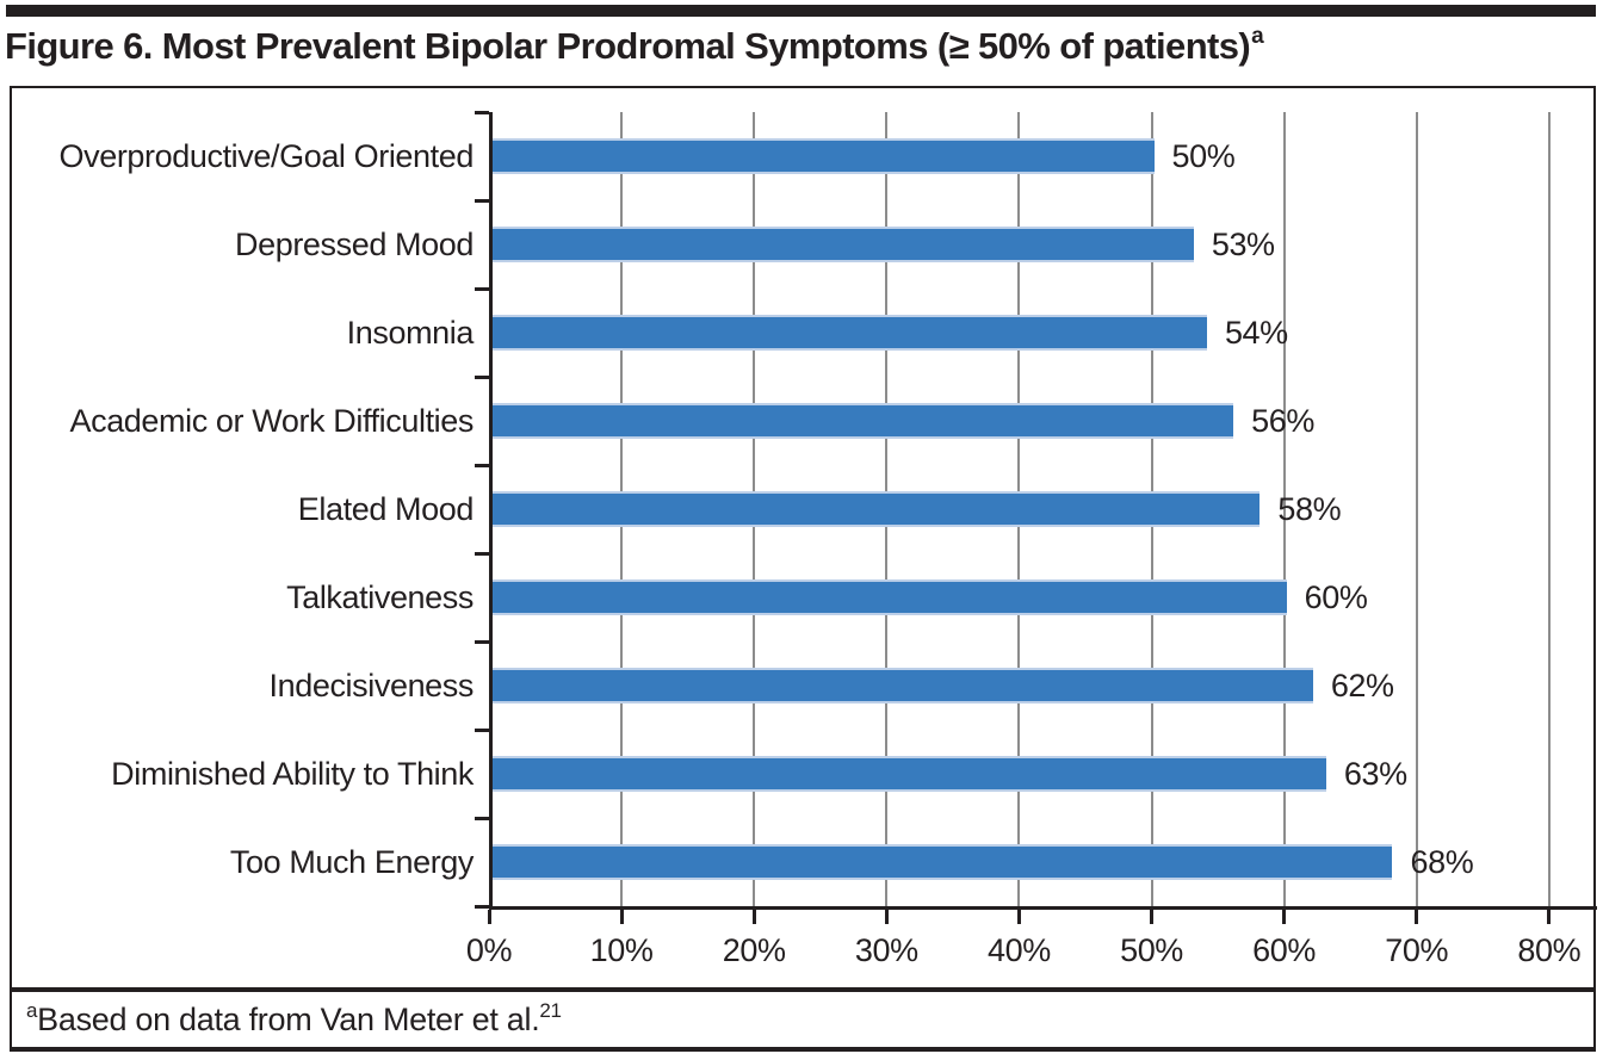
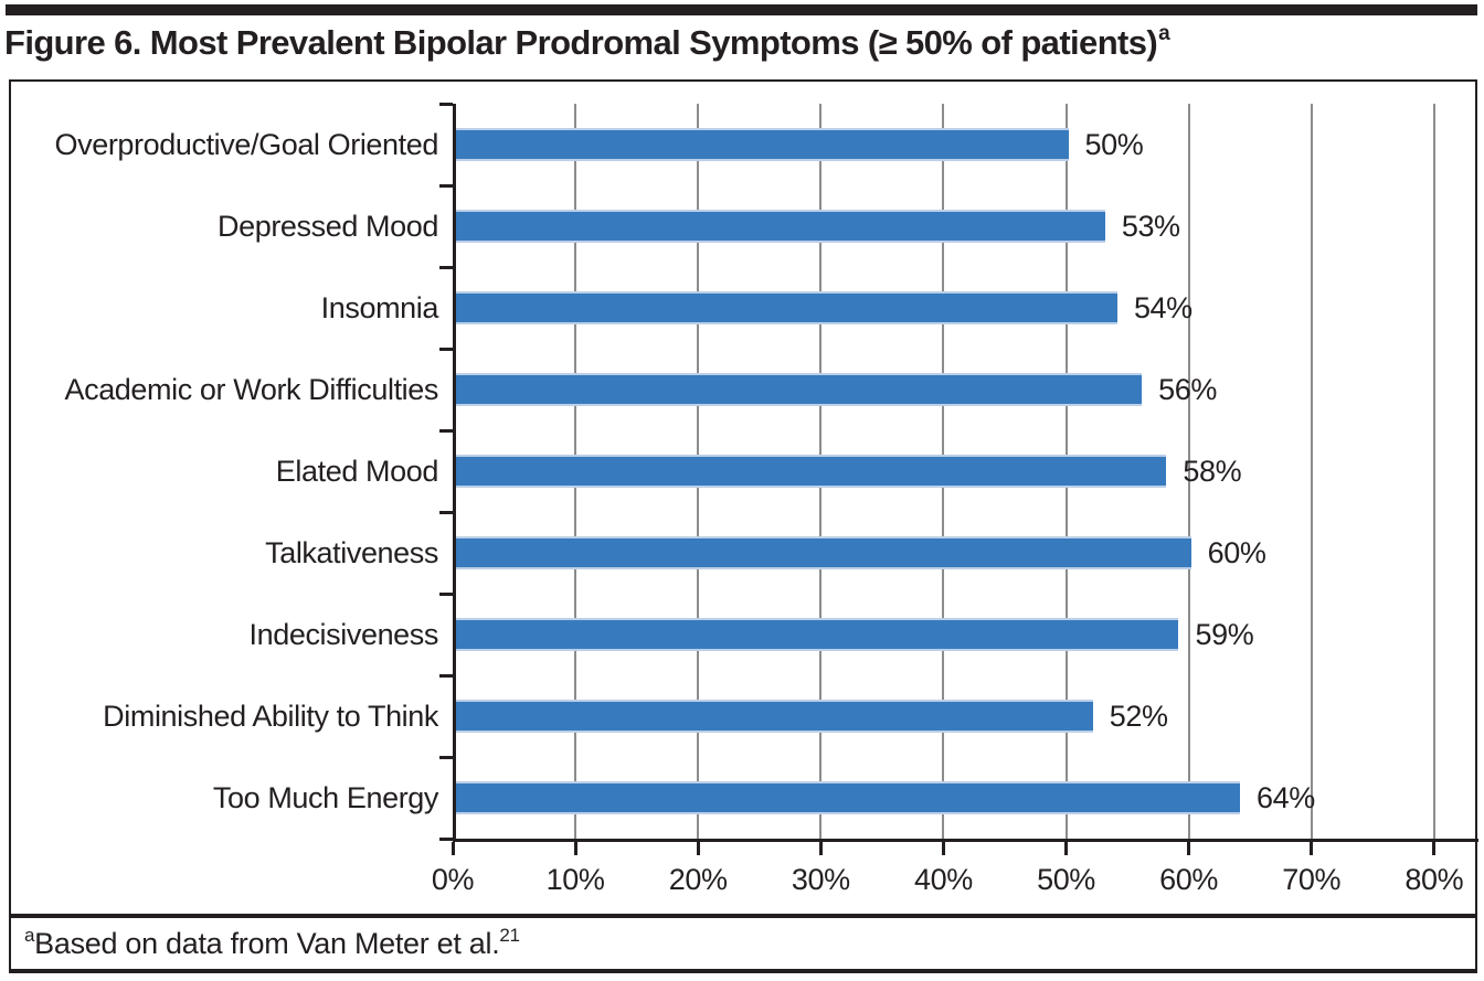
Indecisiveness: 62% -> 59%
Diminished Ability to Think: 63% -> 52%
Too Much Energy: 68% -> 64%
